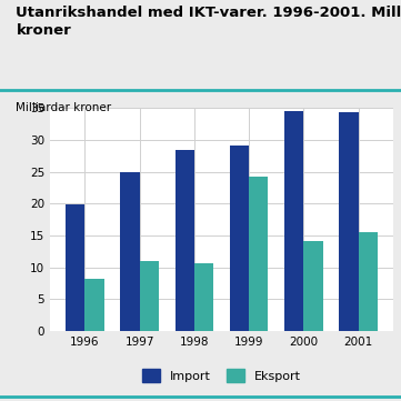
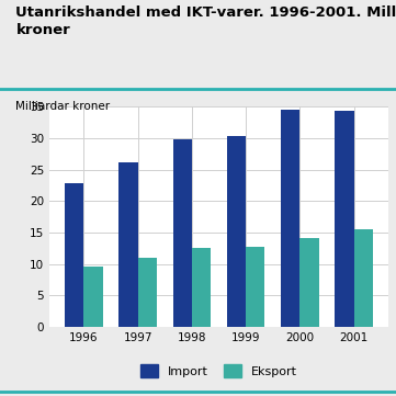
Import/1996: 19.8 -> 22.8
Eksport/1996: 8.2 -> 9.5
Import/1997: 25.0 -> 26.2
Import/1998: 28.4 -> 29.9
Eksport/1998: 10.6 -> 12.5
Import/1999: 29.2 -> 30.3
Eksport/1999: 24.2 -> 12.7
